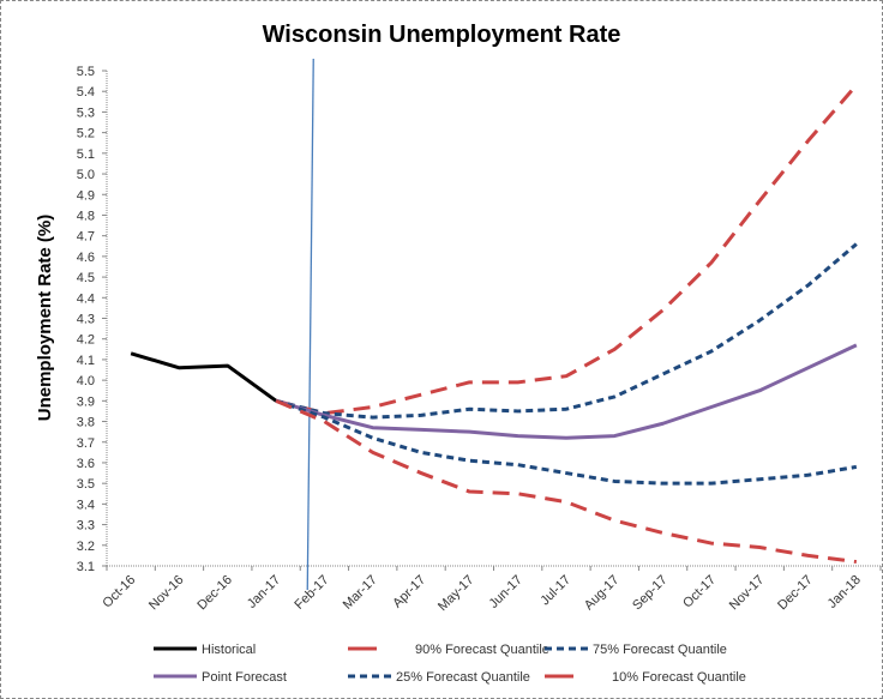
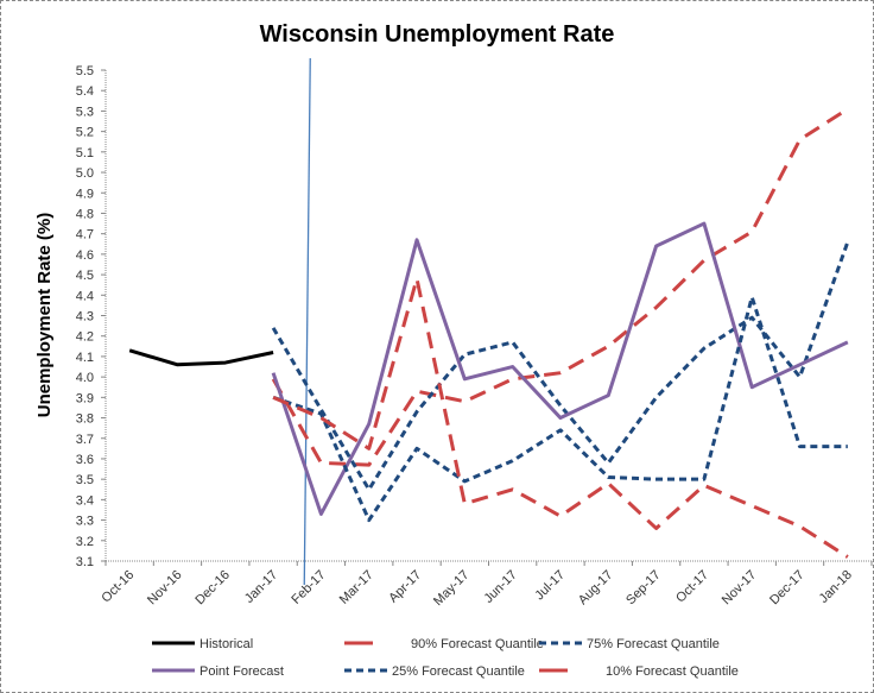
Historical/Jan-17: 3.90 -> 4.12
90% Forecast Quantile/Jan-17: 3.90 -> 3.99
75% Forecast Quantile/Jan-17: 3.90 -> 4.24
Point Forecast/Jan-17: 3.90 -> 4.02
90% Forecast Quantile/Feb-17: 3.84 -> 3.58
Point Forecast/Feb-17: 3.83 -> 3.33
90% Forecast Quantile/Mar-17: 3.87 -> 3.57
75% Forecast Quantile/Mar-17: 3.82 -> 3.45
25% Forecast Quantile/Mar-17: 3.72 -> 3.30
Point Forecast/Apr-17: 3.76 -> 4.67
10% Forecast Quantile/Apr-17: 3.55 -> 4.48
90% Forecast Quantile/May-17: 3.99 -> 3.88
75% Forecast Quantile/May-17: 3.86 -> 4.11
Point Forecast/May-17: 3.75 -> 3.99
25% Forecast Quantile/May-17: 3.61 -> 3.49
10% Forecast Quantile/May-17: 3.46 -> 3.38
75% Forecast Quantile/Jun-17: 3.85 -> 4.17
Point Forecast/Jun-17: 3.73 -> 4.05
Point Forecast/Jul-17: 3.72 -> 3.80
25% Forecast Quantile/Jul-17: 3.55 -> 3.74
10% Forecast Quantile/Jul-17: 3.41 -> 3.32
75% Forecast Quantile/Aug-17: 3.92 -> 3.58
Point Forecast/Aug-17: 3.73 -> 3.91
10% Forecast Quantile/Aug-17: 3.32 -> 3.48
75% Forecast Quantile/Sep-17: 4.03 -> 3.90
Point Forecast/Sep-17: 3.79 -> 4.64
Point Forecast/Oct-17: 3.87 -> 4.75
10% Forecast Quantile/Oct-17: 3.21 -> 3.47
90% Forecast Quantile/Nov-17: 4.87 -> 4.71
25% Forecast Quantile/Nov-17: 3.52 -> 4.39
10% Forecast Quantile/Nov-17: 3.19 -> 3.37
75% Forecast Quantile/Dec-17: 4.46 -> 4.00
25% Forecast Quantile/Dec-17: 3.54 -> 3.66
10% Forecast Quantile/Dec-17: 3.15 -> 3.27
90% Forecast Quantile/Jan-18: 5.43 -> 5.31
25% Forecast Quantile/Jan-18: 3.58 -> 3.66
